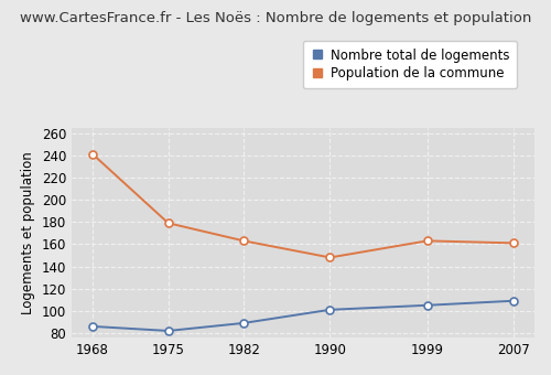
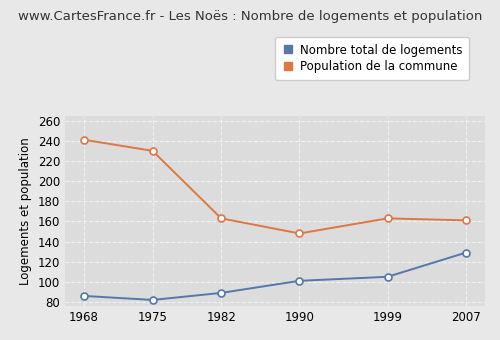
Population de la commune/1975: 179 -> 230
Nombre total de logements/2007: 109 -> 129
